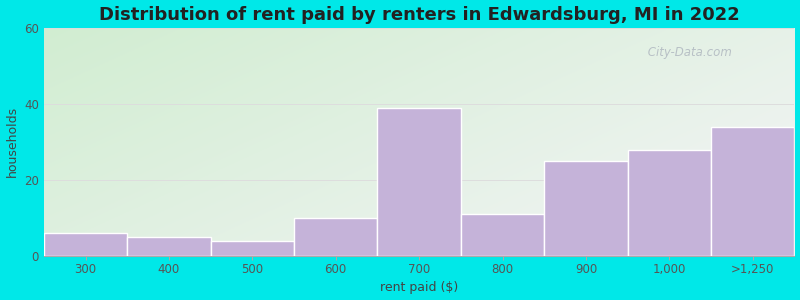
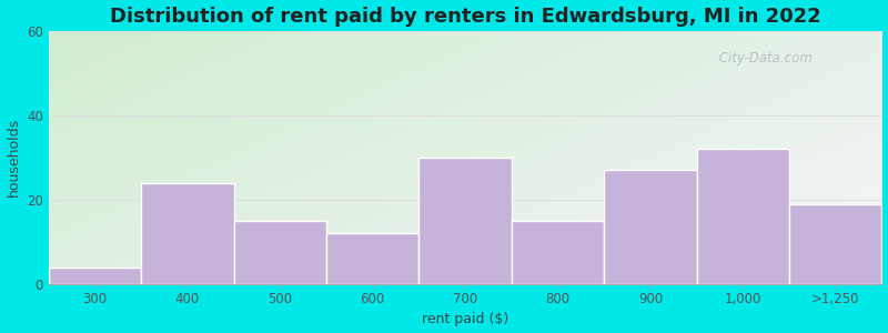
300: 6 -> 4
400: 5 -> 24
500: 4 -> 15
600: 10 -> 12
700: 39 -> 30
800: 11 -> 15
900: 25 -> 27
1,000: 28 -> 32
>1,250: 34 -> 19
